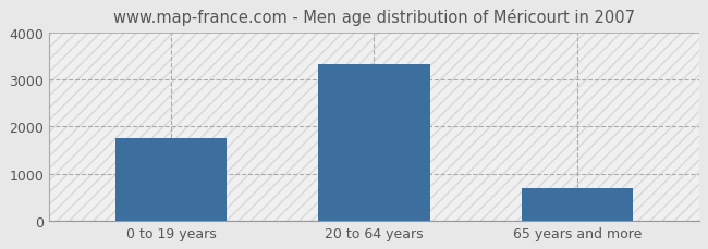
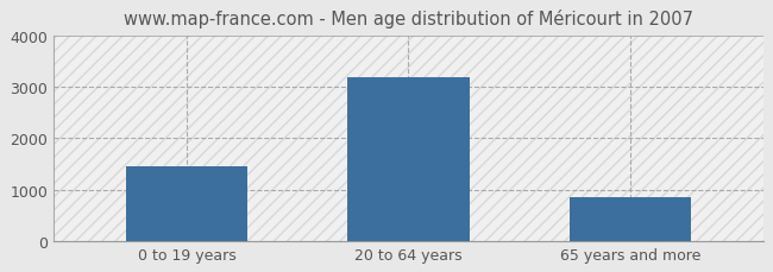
0 to 19 years: 1760 -> 1450
20 to 64 years: 3330 -> 3200
65 years and more: 700 -> 850
